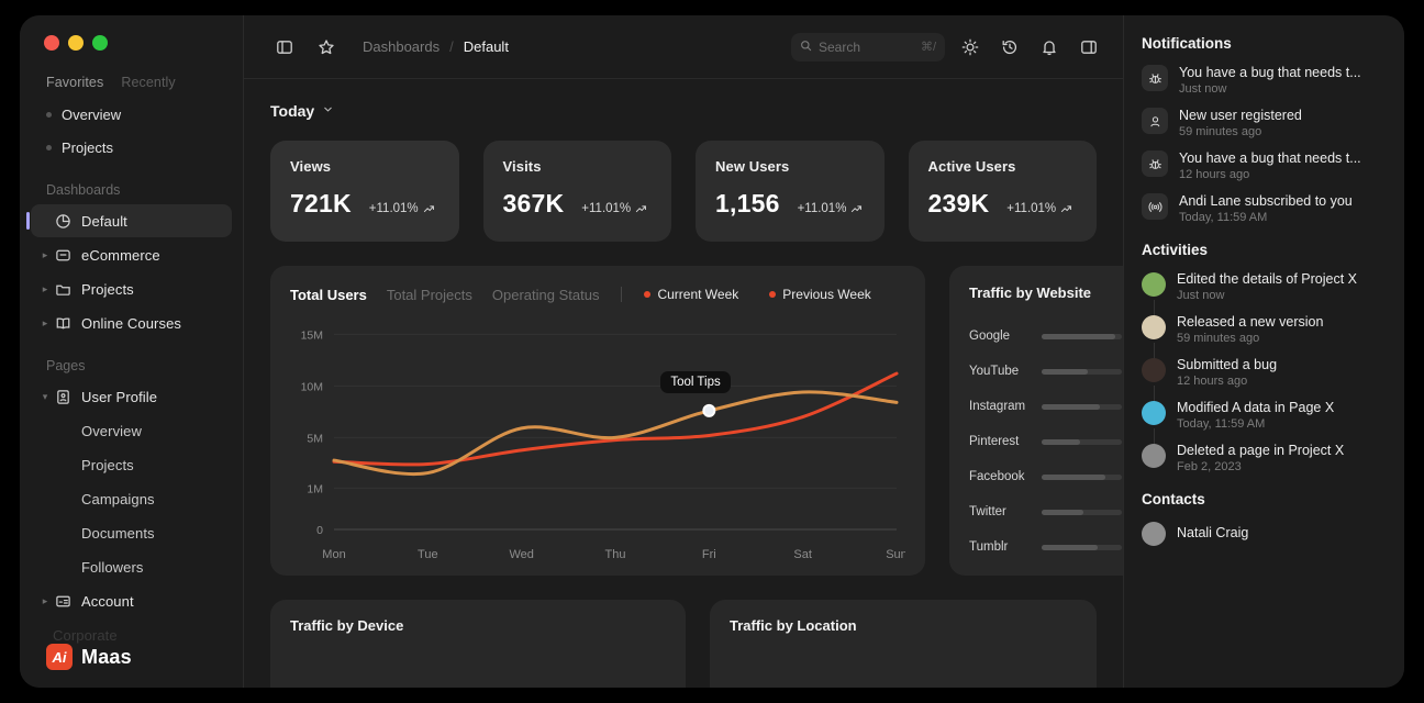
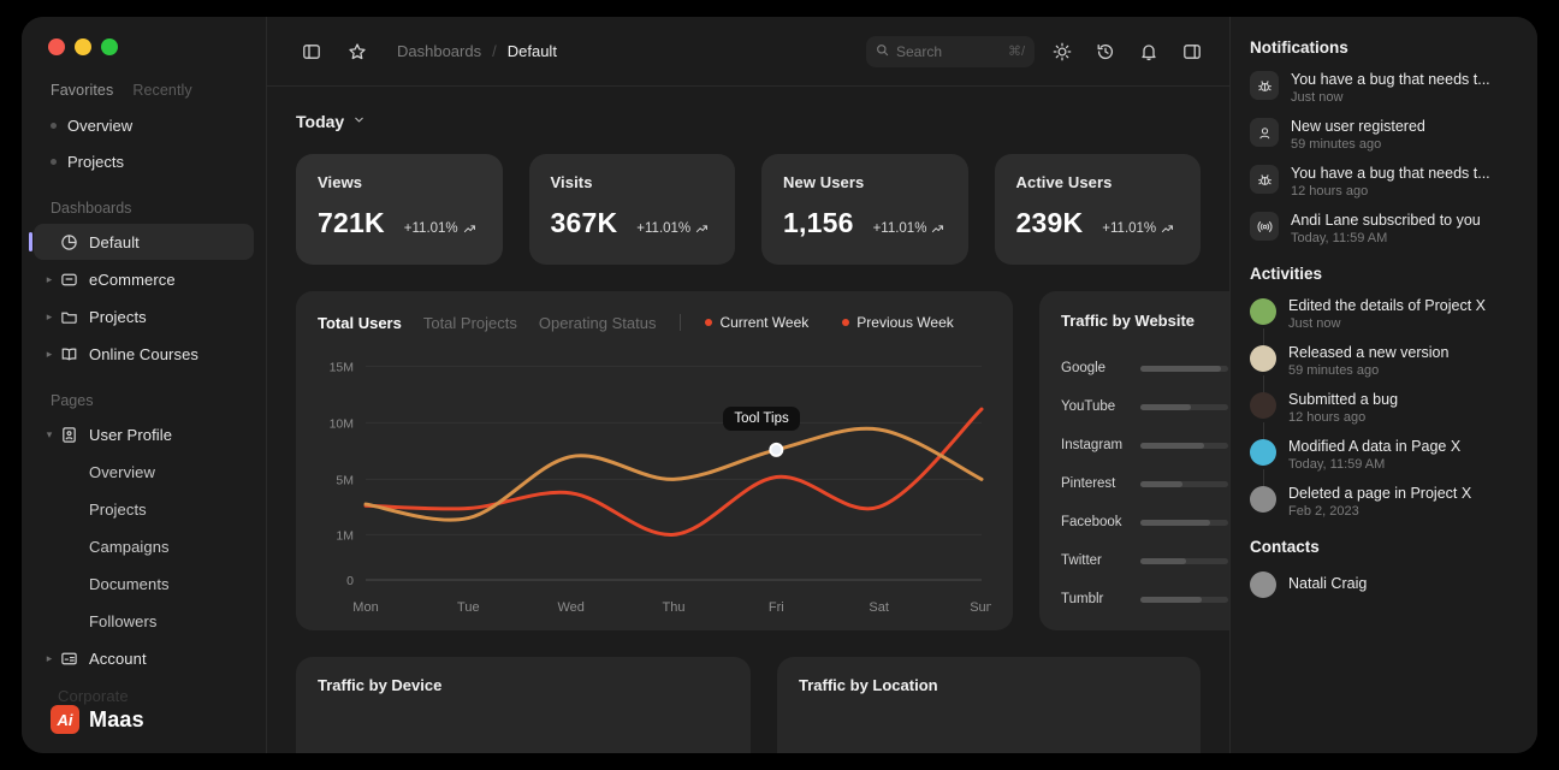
Previous Week/Wed: 6M -> 7M
Current Week/Thu: 5M -> 1M
Current Week/Sat: 7M -> 3M
Previous Week/Sun: 8M -> 5M
